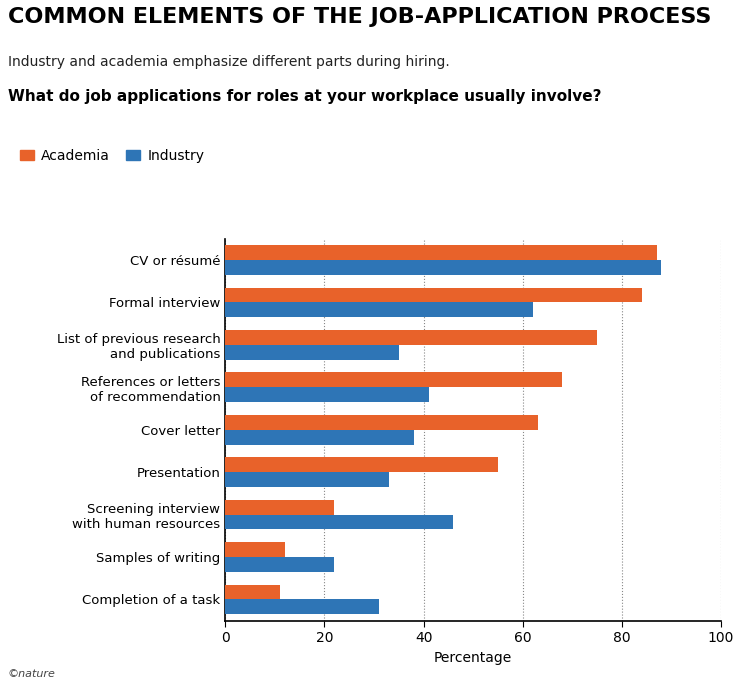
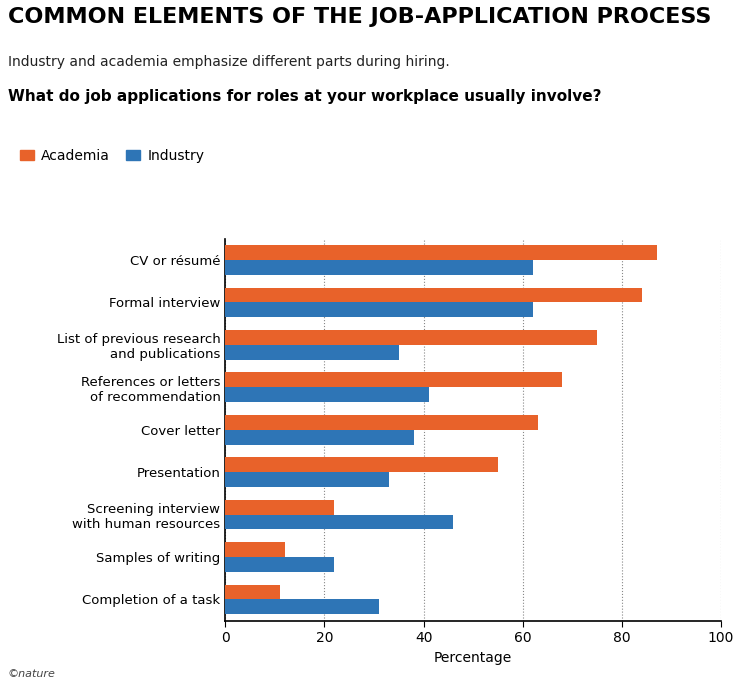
Industry/CV or résumé: 88 -> 62
